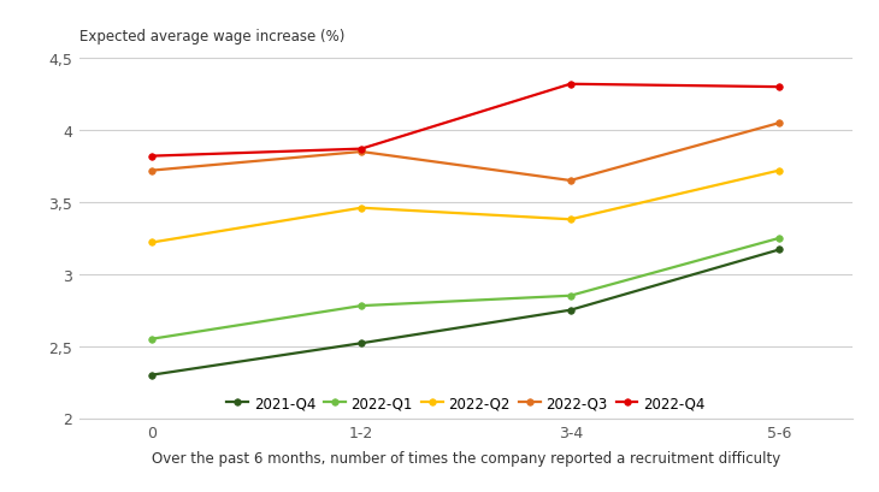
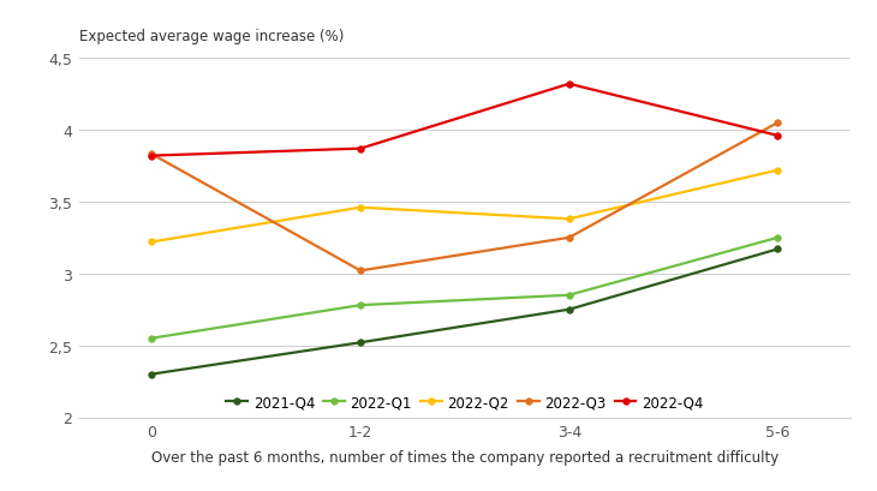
2022-Q3/0: 3,72 -> 3,83
2022-Q3/1-2: 3,85 -> 3,02
2022-Q3/3-4: 3,65 -> 3,25
2022-Q4/5-6: 4,30 -> 3,96
